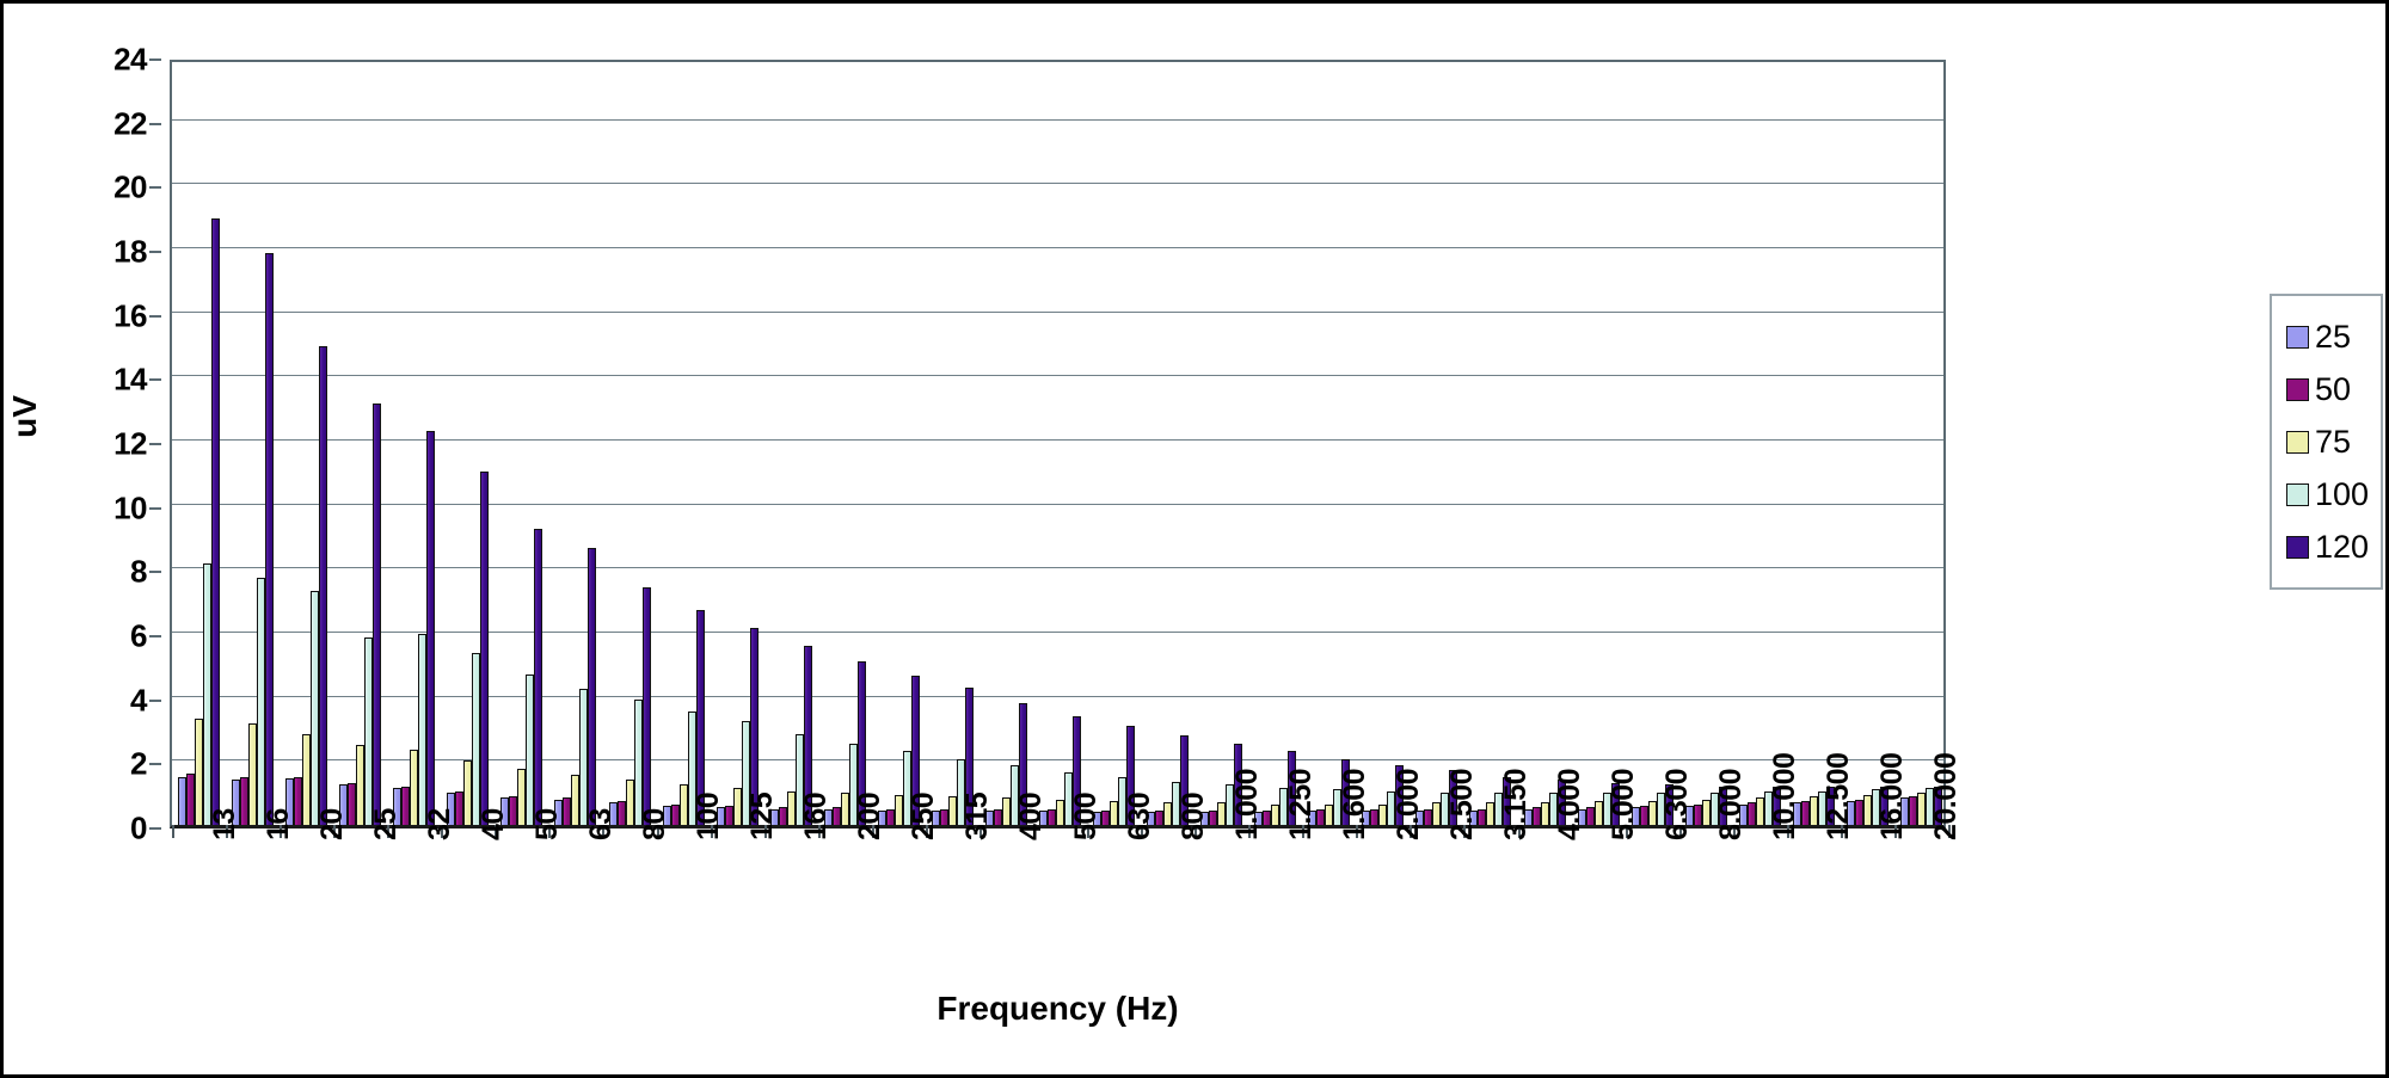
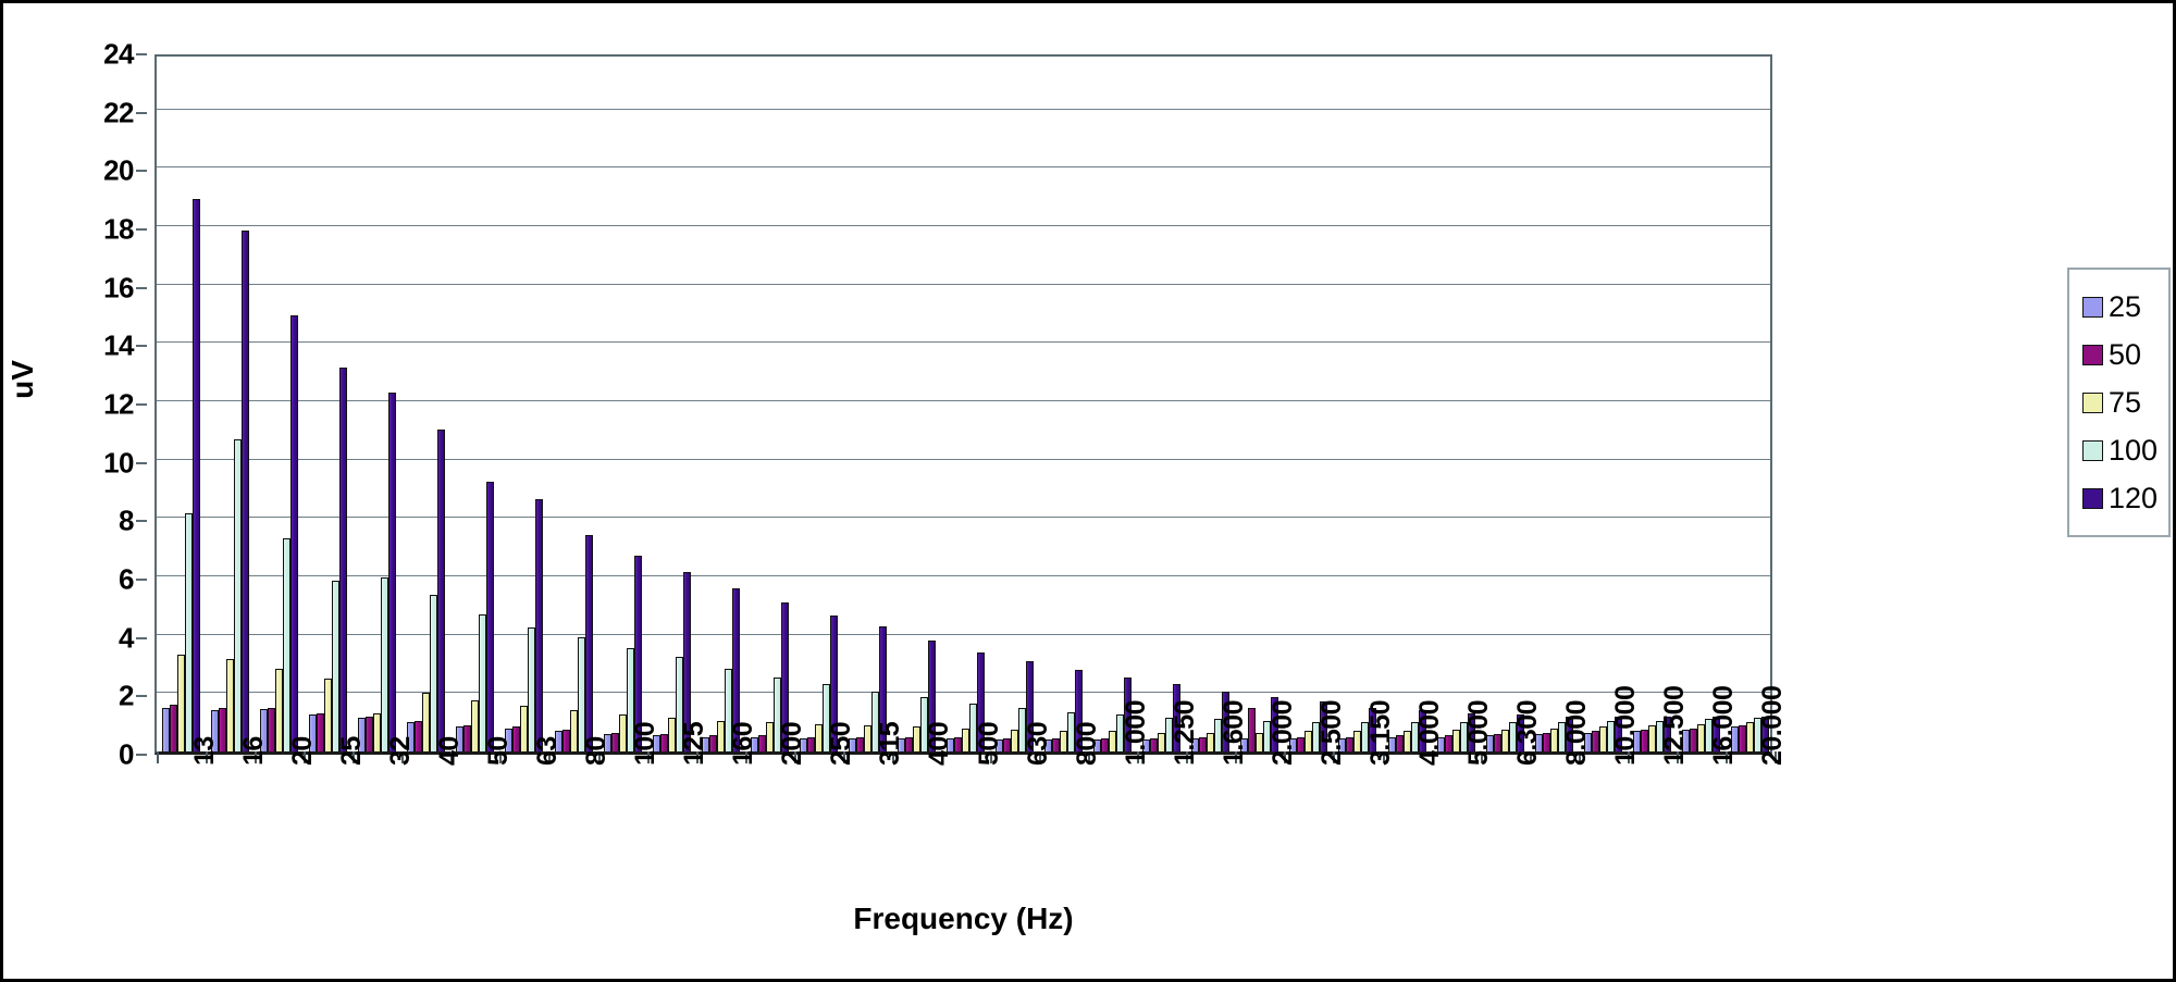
100/16: 7.7 -> 10.7
75/32: 2.4 -> 1.3
50/2.000: 0.5 -> 1.5
